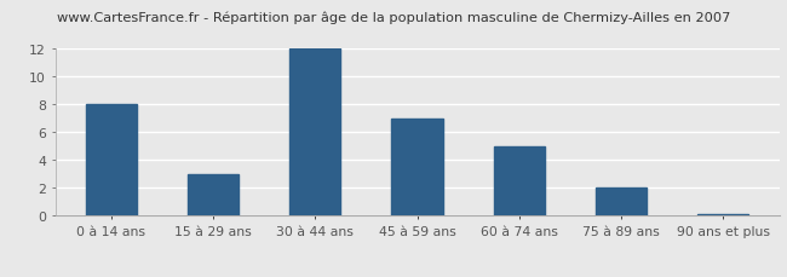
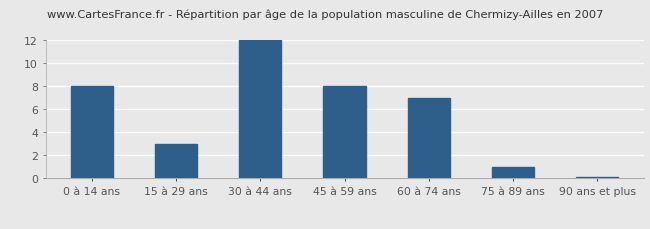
45 à 59 ans: 7.0 -> 8.0
60 à 74 ans: 5.0 -> 7.0
75 à 89 ans: 2.0 -> 1.0
